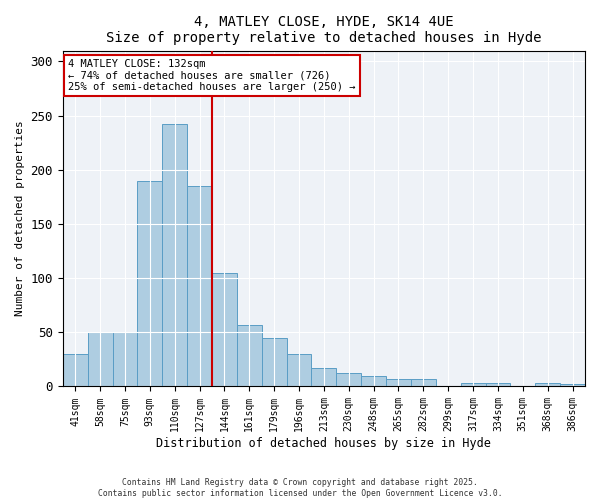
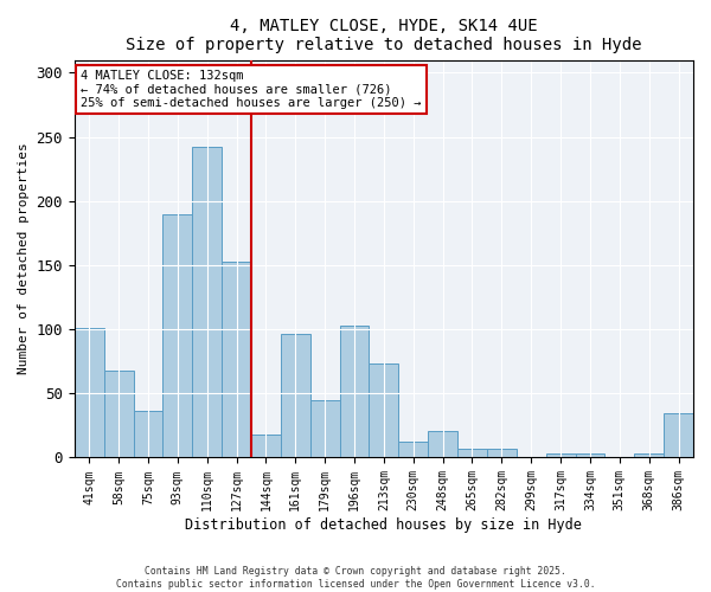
41sqm: 30 -> 101
58sqm: 50 -> 68
75sqm: 50 -> 36
127sqm: 185 -> 153
144sqm: 105 -> 18
161sqm: 57 -> 96
196sqm: 30 -> 103
213sqm: 17 -> 73
248sqm: 10 -> 21
386sqm: 2 -> 35
